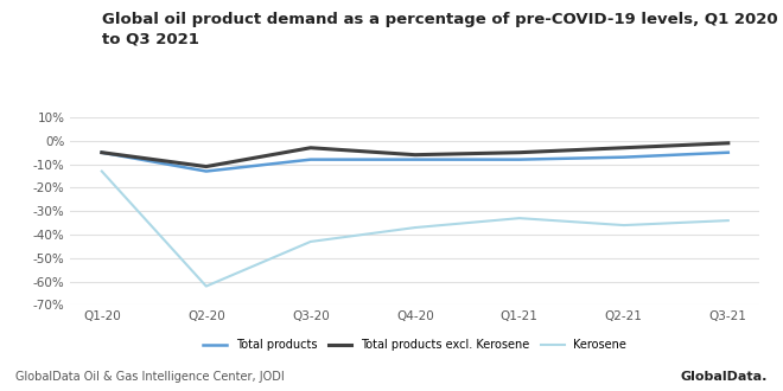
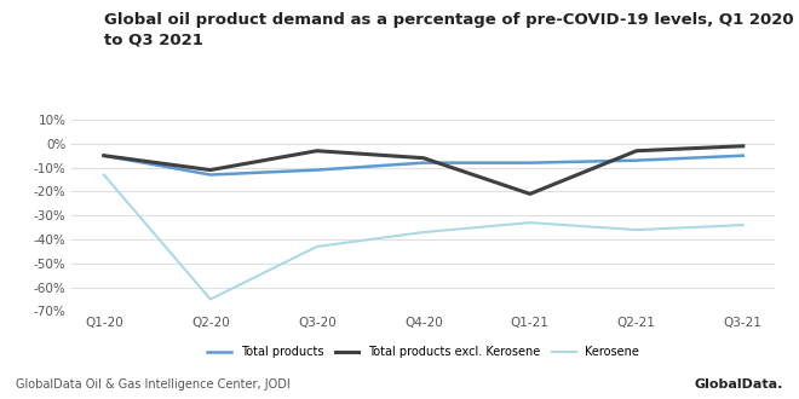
Kerosene/Q2-20: -62% -> -65%
Total products/Q3-20: -8% -> -11%
Total products excl. Kerosene/Q1-21: -5% -> -21%
